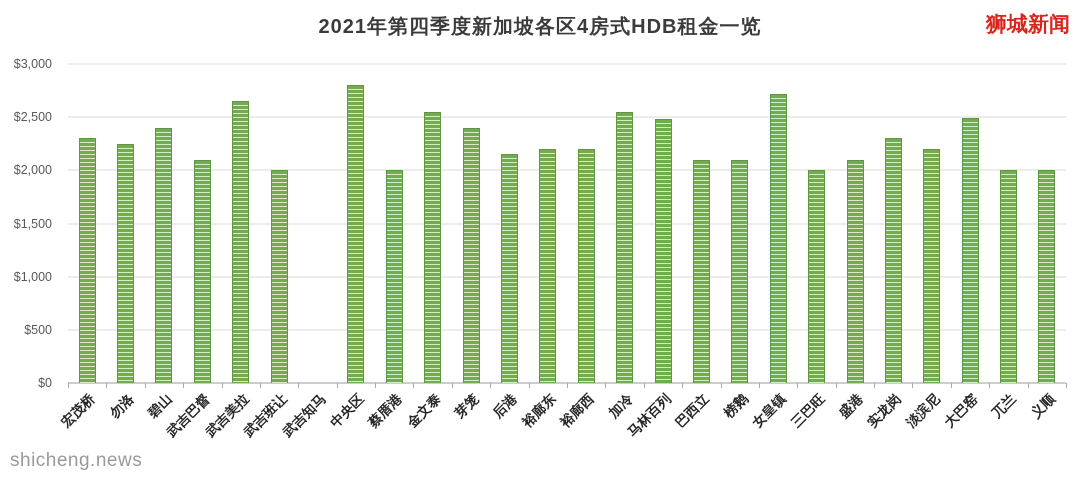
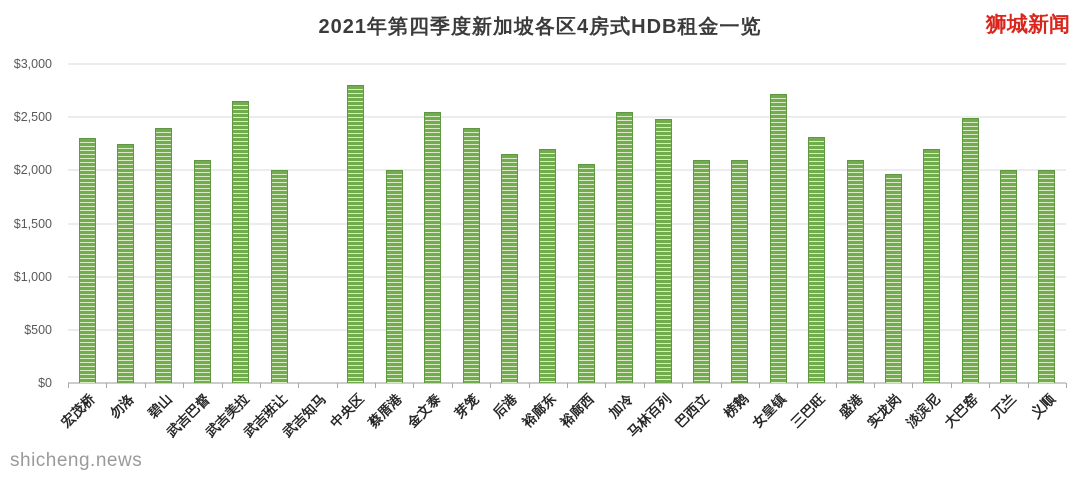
裕廊西: $2200 -> $2060
三巴旺: $2000 -> $2310
实龙岗: $2300 -> $1970
